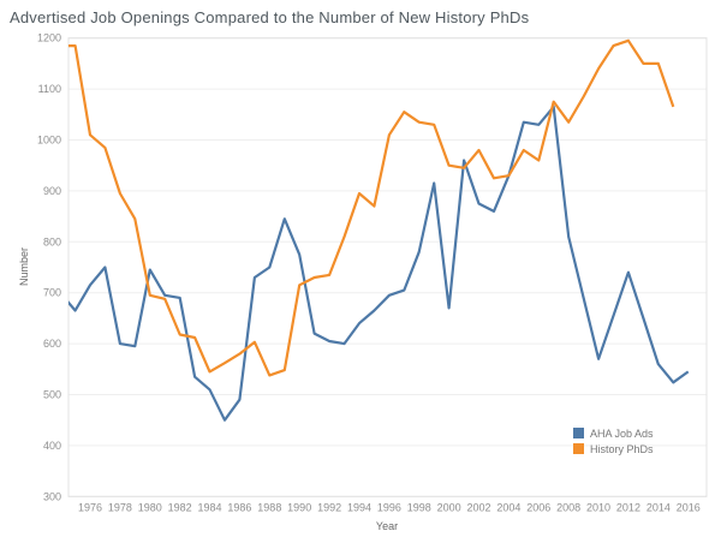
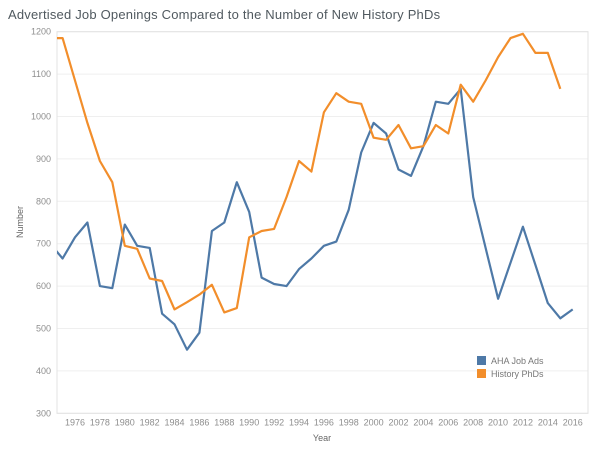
History PhDs/1976: 1010 -> 1080
AHA Job Ads/2000: 670 -> 980
